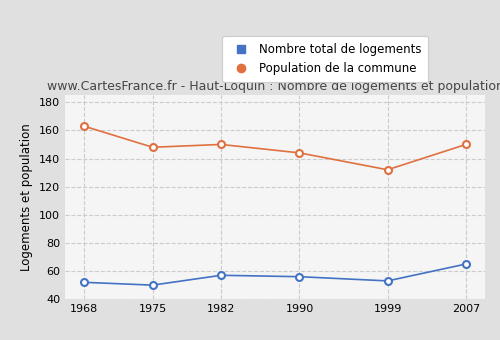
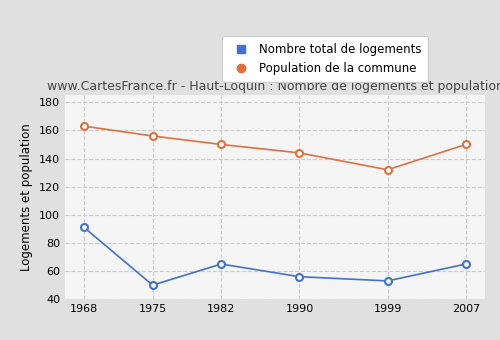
Nombre total de logements/1968: 52 -> 91
Population de la commune/1975: 148 -> 156
Nombre total de logements/1982: 57 -> 65
